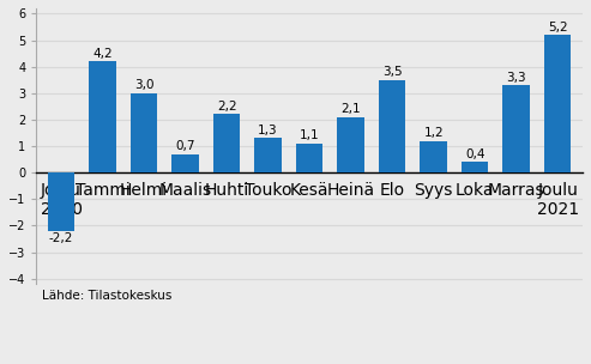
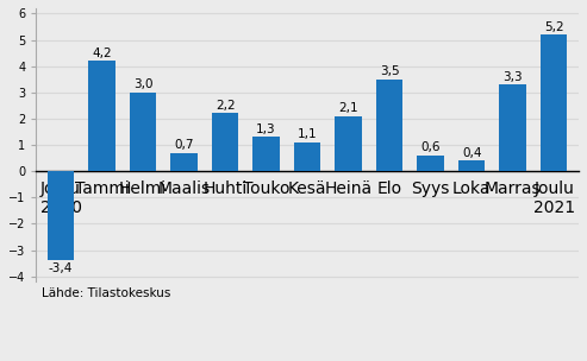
Joulu 2020: -2,2 -> -3,4
Syys: 1,2 -> 0,6
